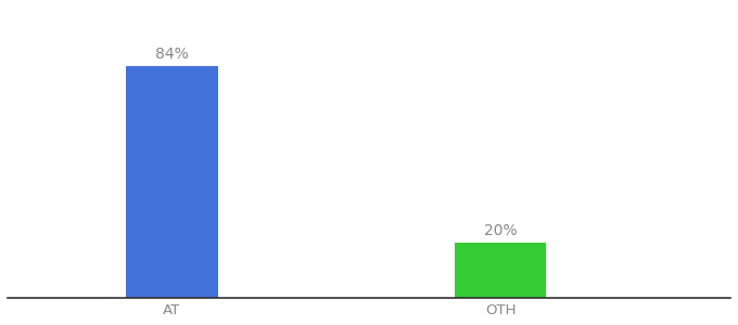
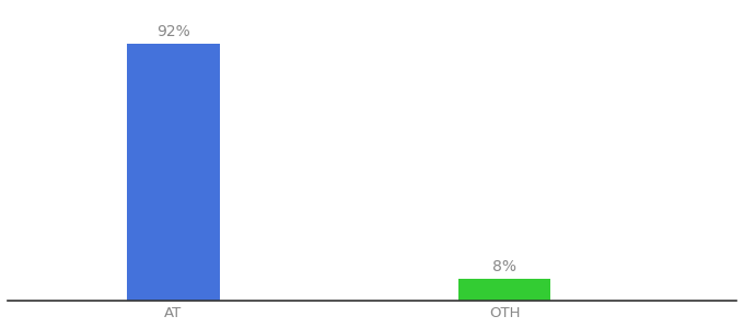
AT: 84% -> 92%
OTH: 20% -> 8%
